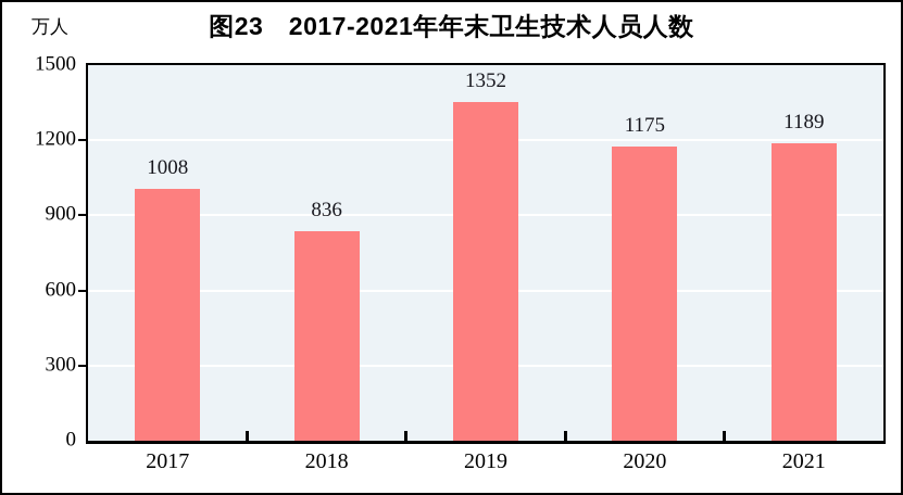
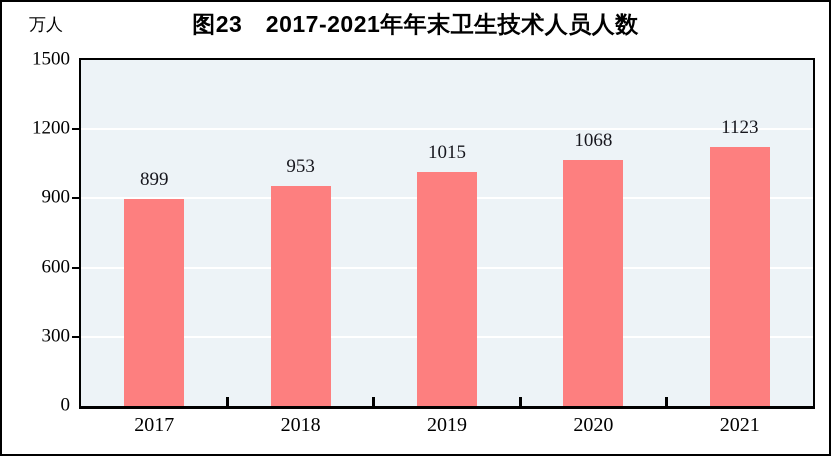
2017: 1008 -> 899
2018: 836 -> 953
2019: 1352 -> 1015
2020: 1175 -> 1068
2021: 1189 -> 1123
